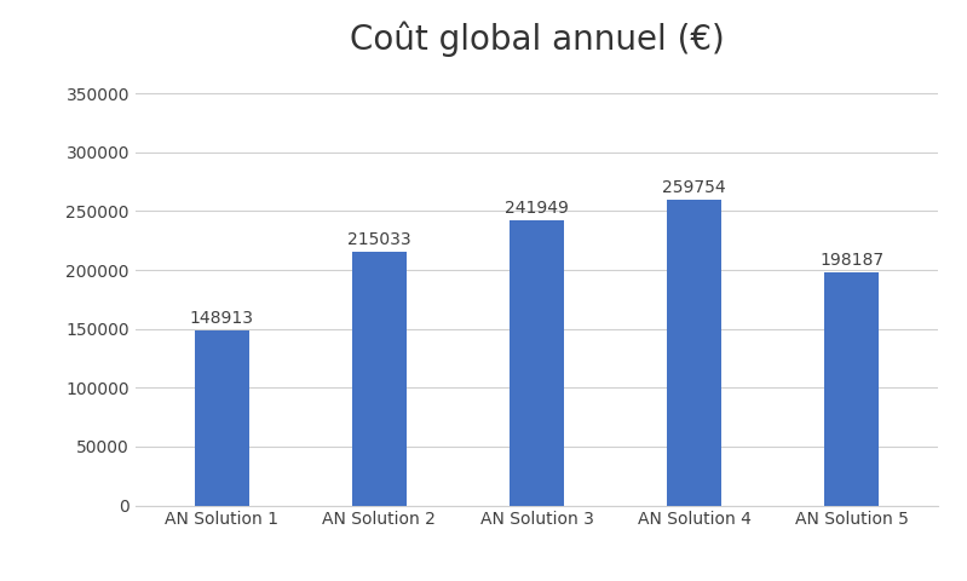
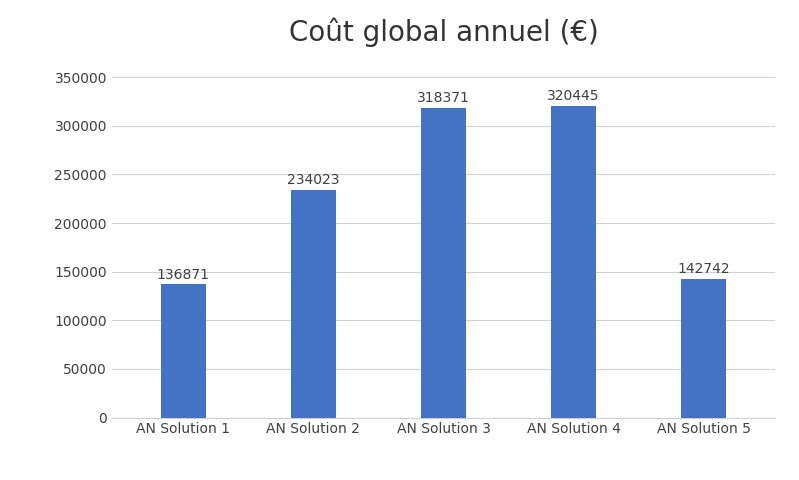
AN Solution 1: 148913 -> 136871
AN Solution 2: 215033 -> 234023
AN Solution 3: 241949 -> 318371
AN Solution 4: 259754 -> 320445
AN Solution 5: 198187 -> 142742
